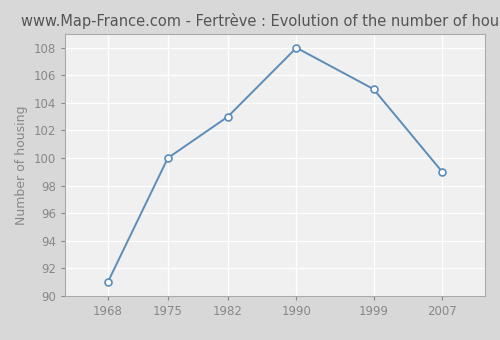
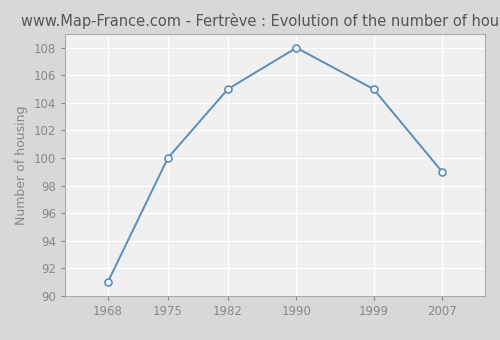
1982: 103 -> 105
